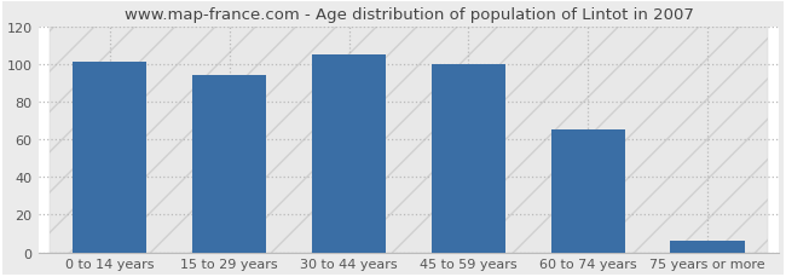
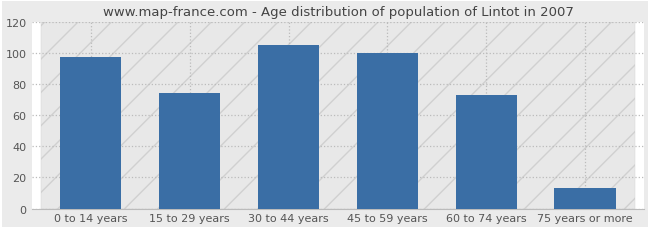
0 to 14 years: 101 -> 97
15 to 29 years: 94 -> 74
60 to 74 years: 65 -> 73
75 years or more: 6 -> 13
